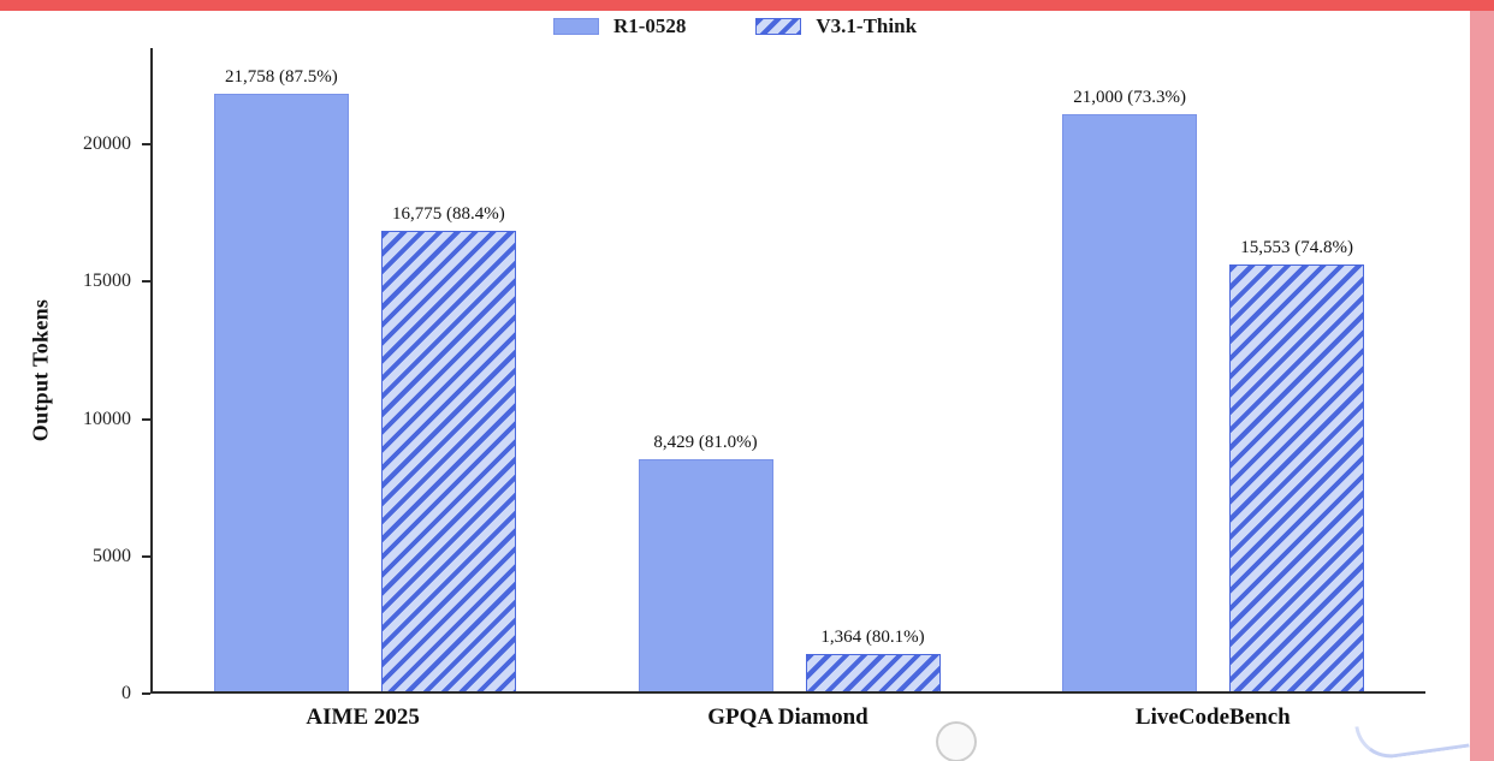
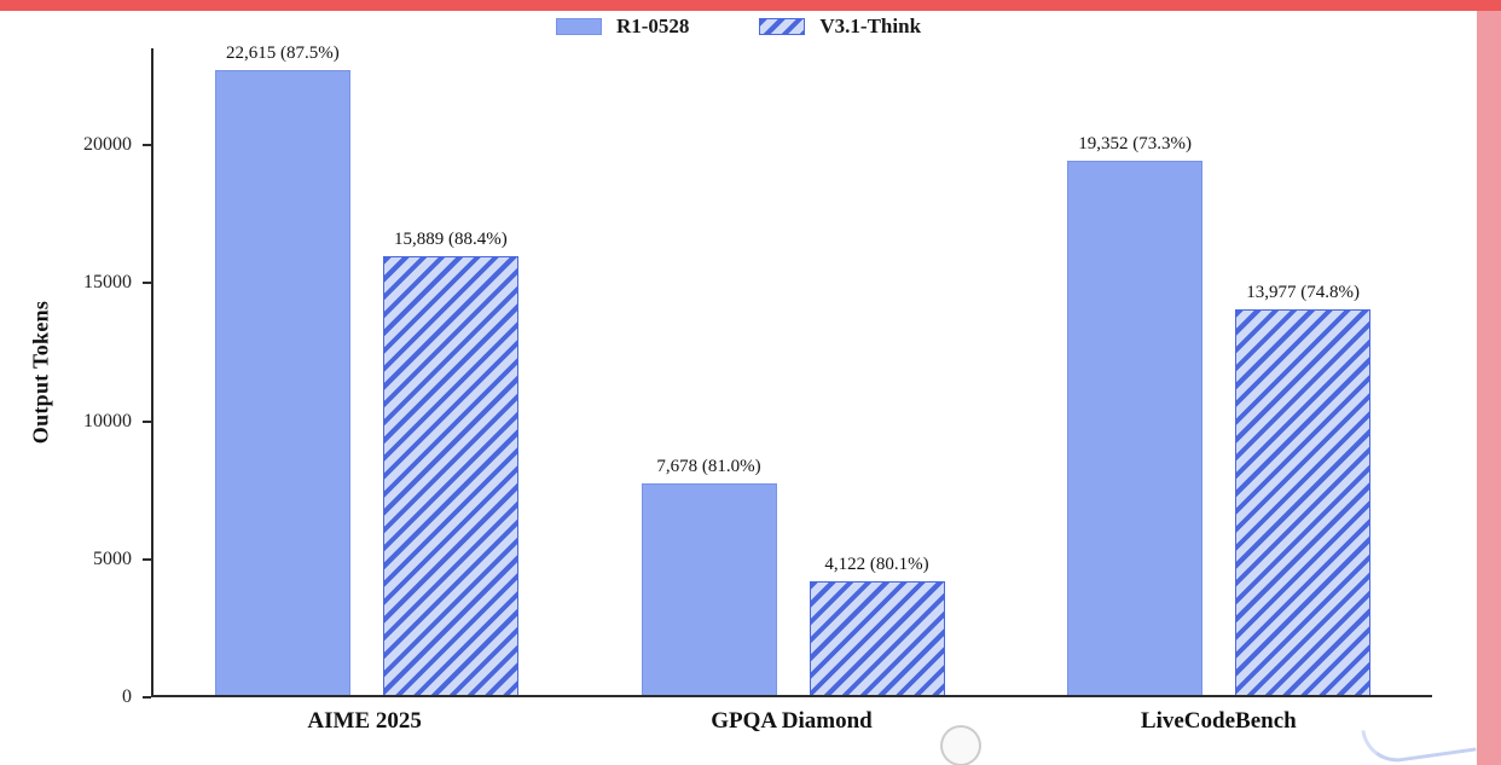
R1-0528/AIME 2025: 21,758 -> 22,615
V3.1-Think/AIME 2025: 16,775 -> 15,889
R1-0528/GPQA Diamond: 8,429 -> 7,678
V3.1-Think/GPQA Diamond: 1,364 -> 4,122
R1-0528/LiveCodeBench: 21,000 -> 19,352
V3.1-Think/LiveCodeBench: 15,553 -> 13,977
